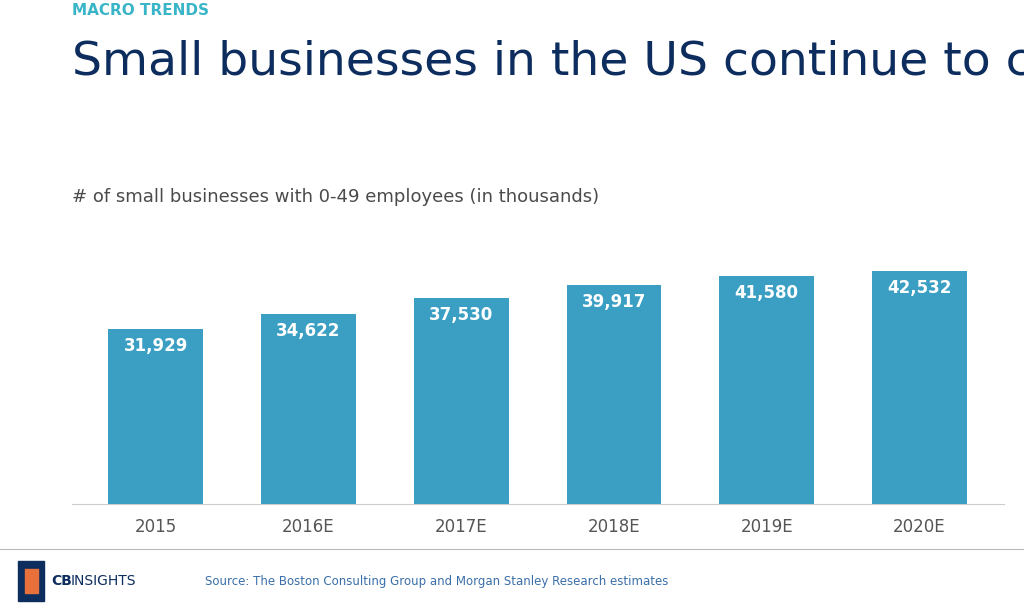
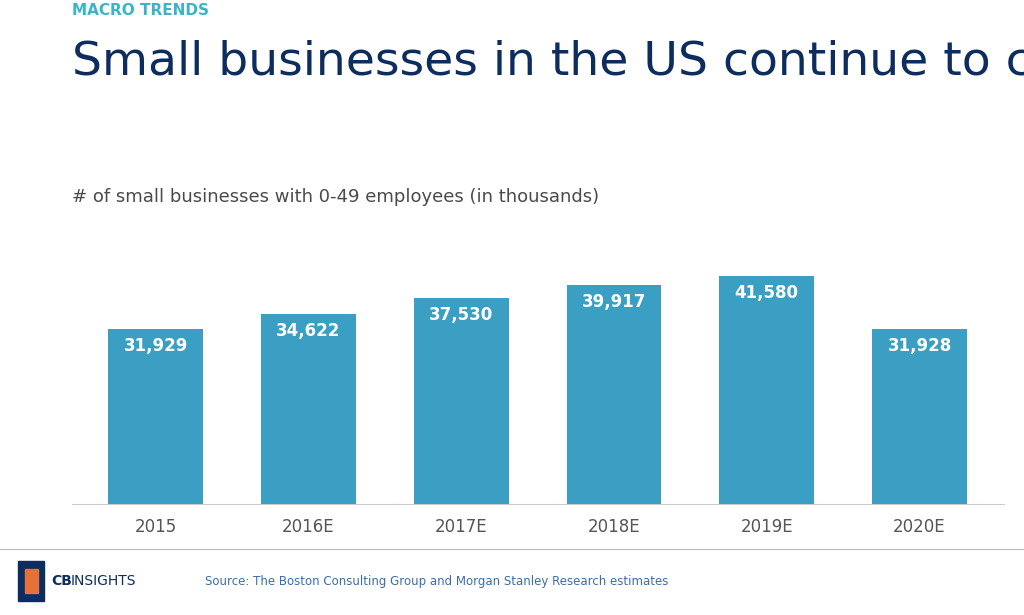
2020E: 42,532 -> 31,928
